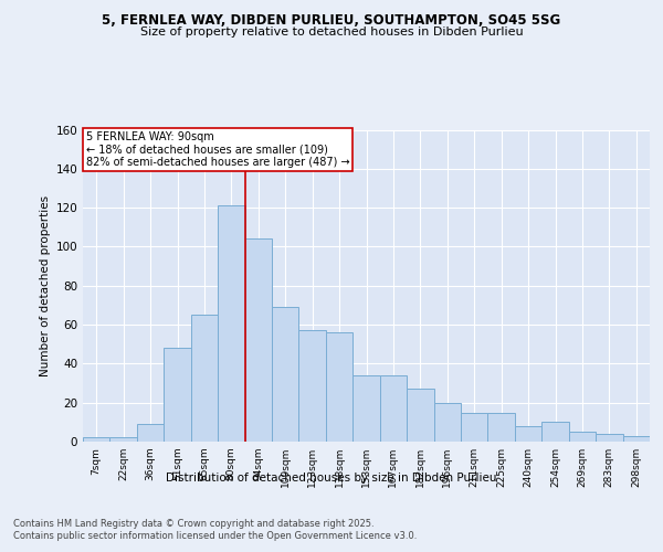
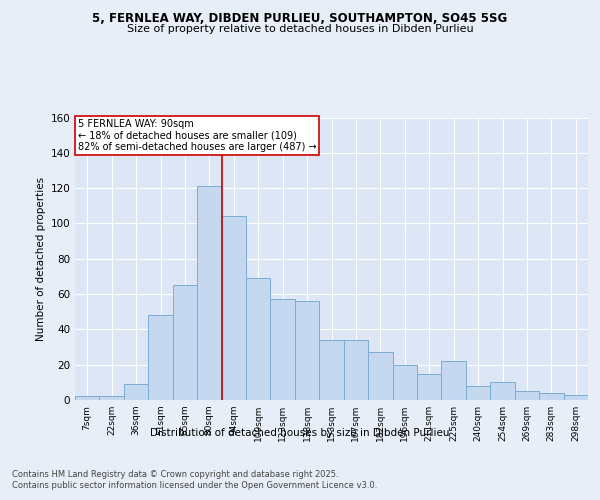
225sqm: 15 -> 22
